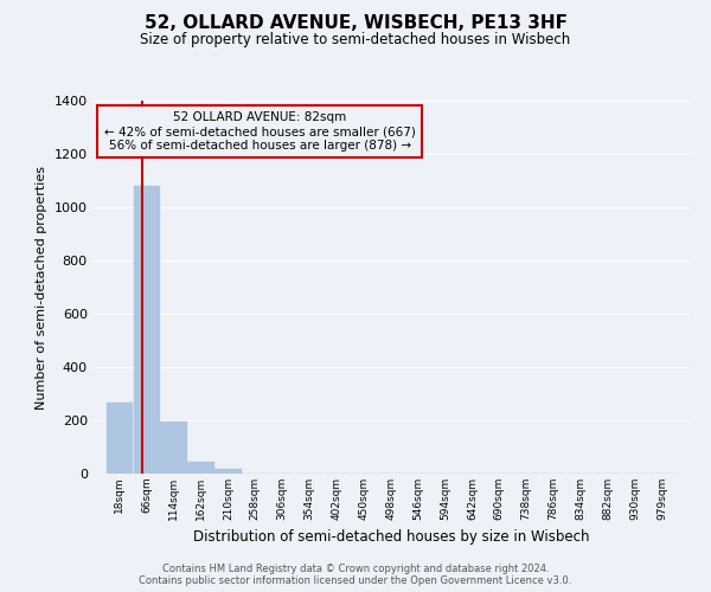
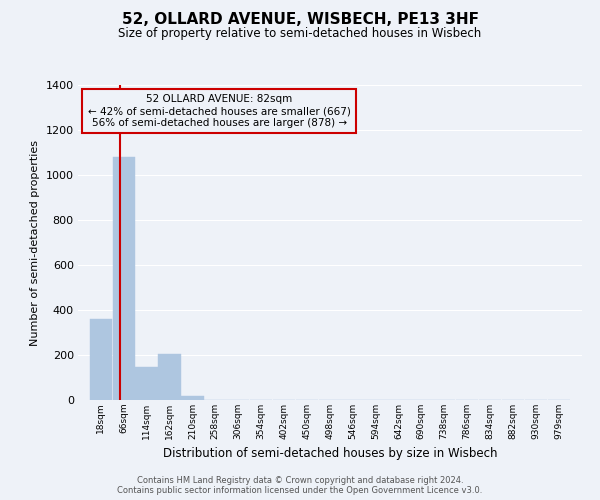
18sqm: 265 -> 360
114sqm: 195 -> 145
162sqm: 45 -> 205
